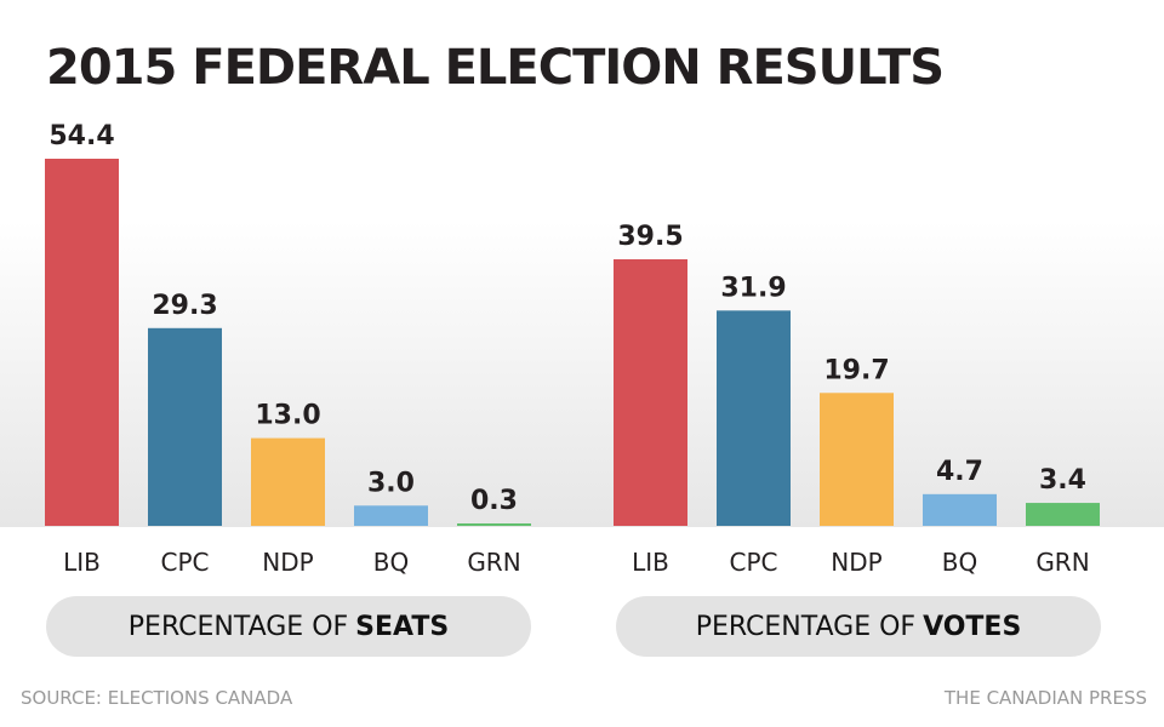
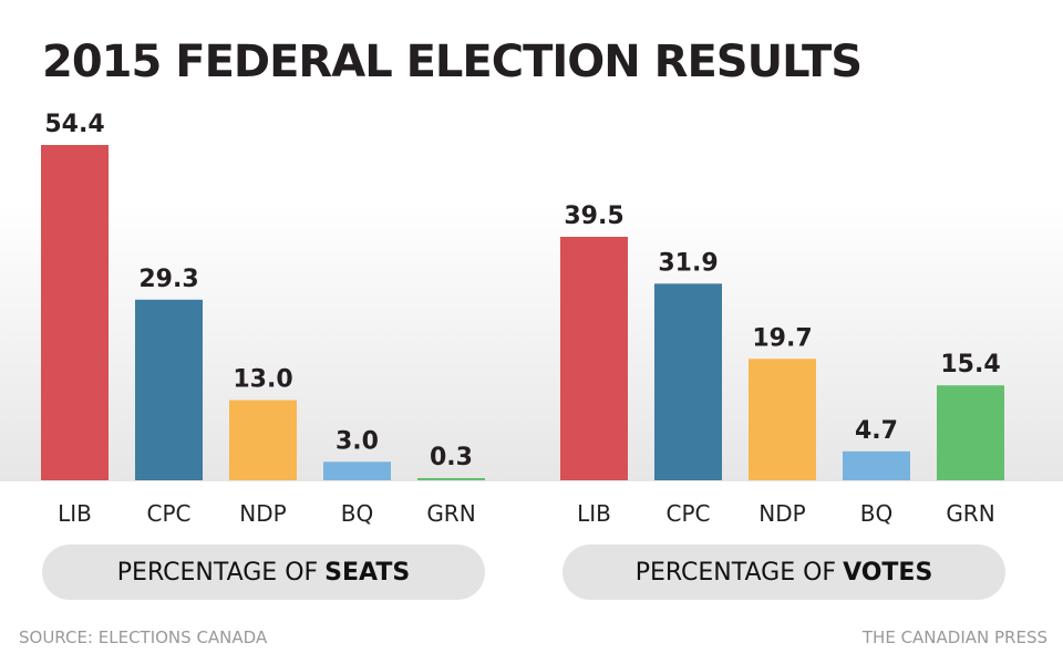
PERCENTAGE OF VOTES/GRN: 3.4 -> 15.4
